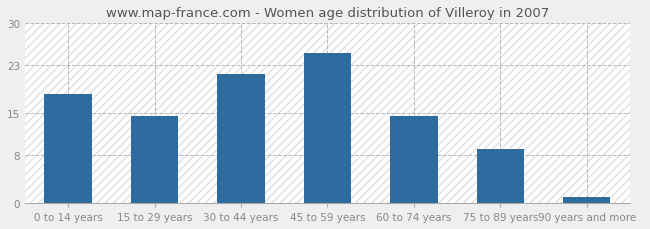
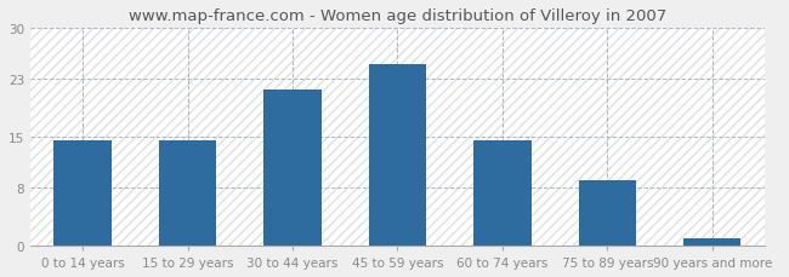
0 to 14 years: 18.2 -> 14.5
